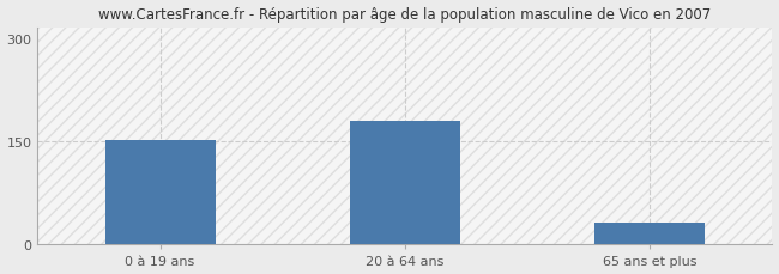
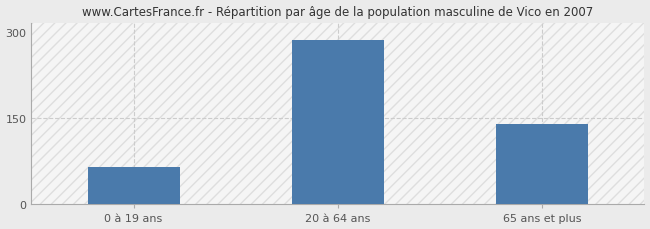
0 à 19 ans: 152 -> 65
20 à 64 ans: 180 -> 285
65 ans et plus: 32 -> 140
